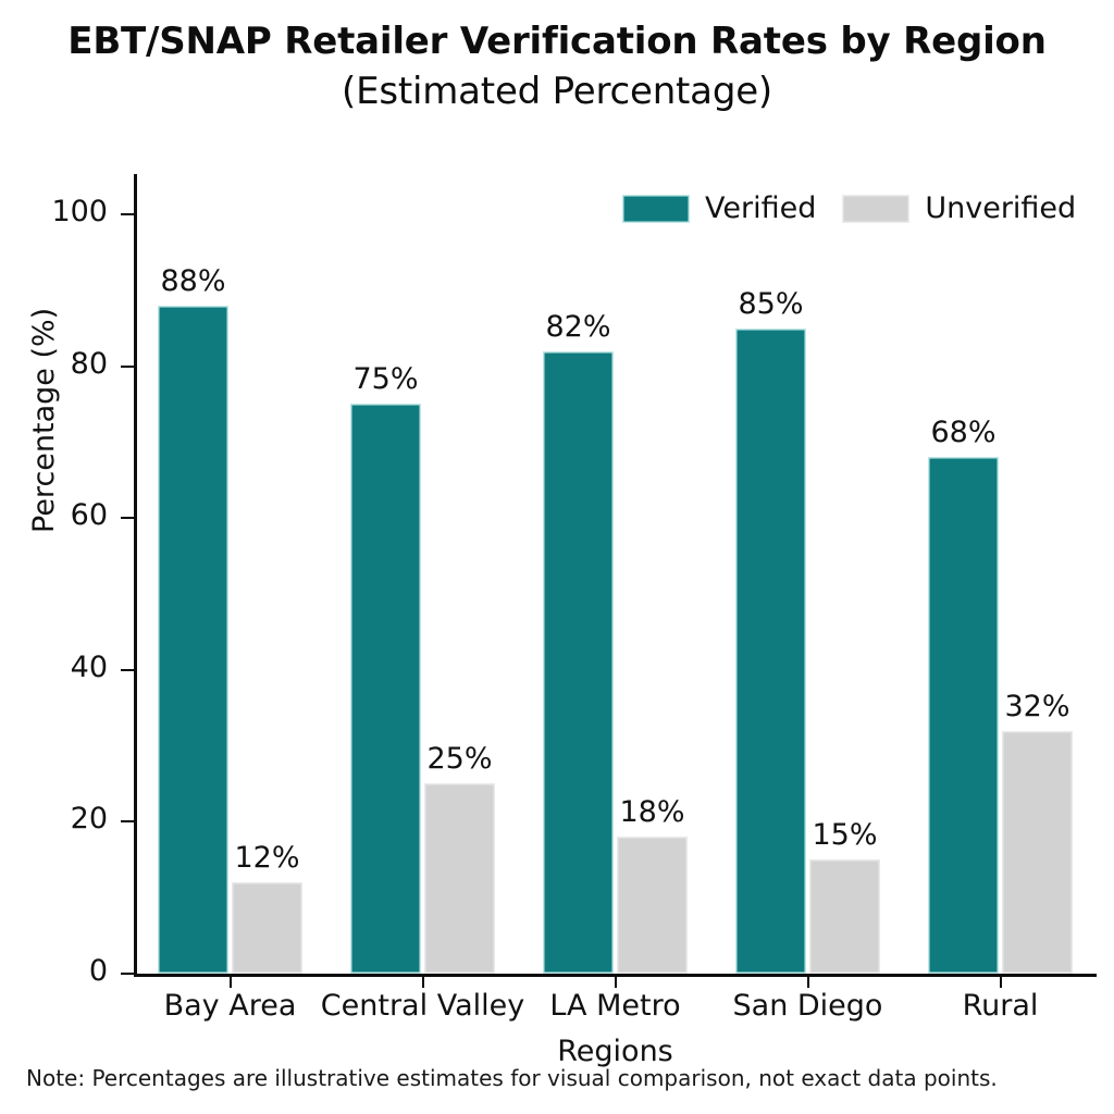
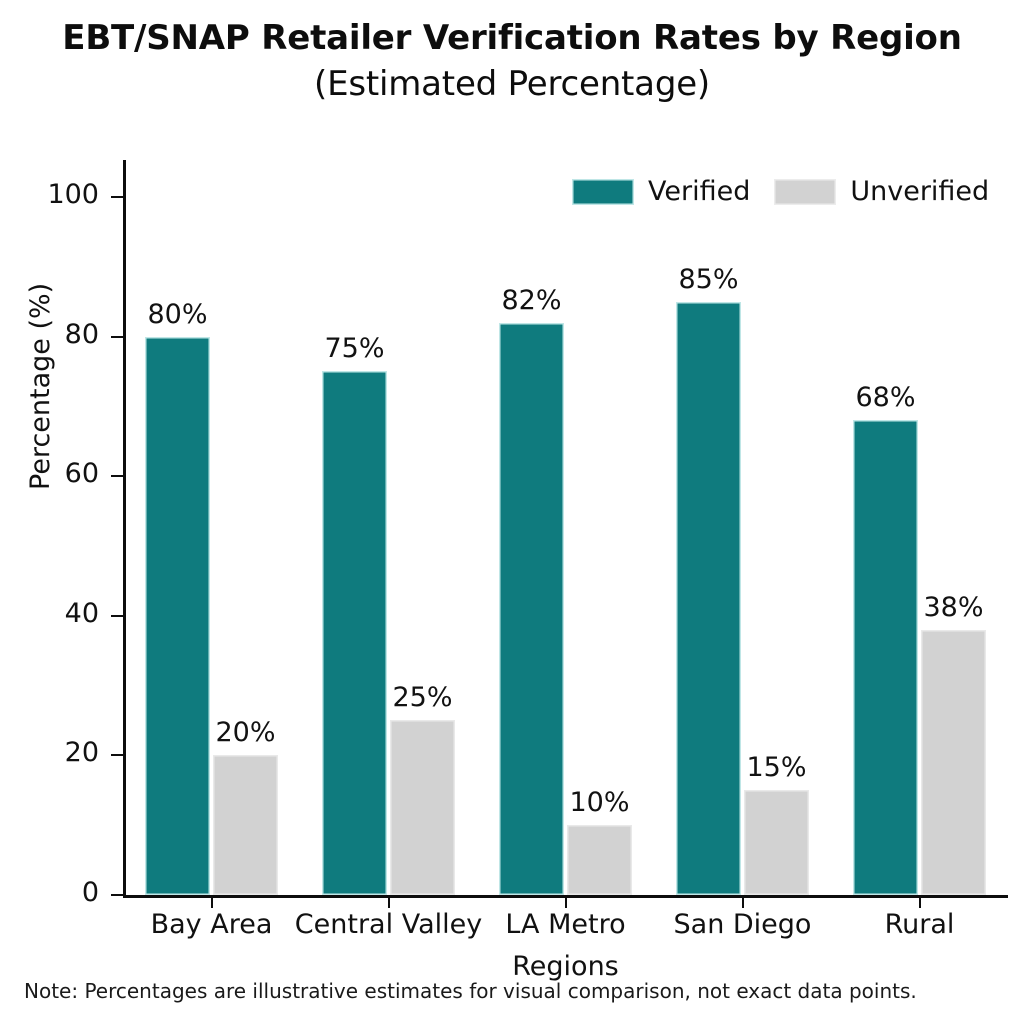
Verified/Bay Area: 88% -> 80%
Unverified/Bay Area: 12% -> 20%
Unverified/LA Metro: 18% -> 10%
Unverified/Rural: 32% -> 38%
